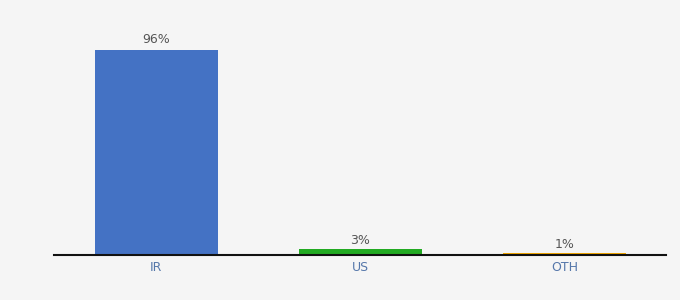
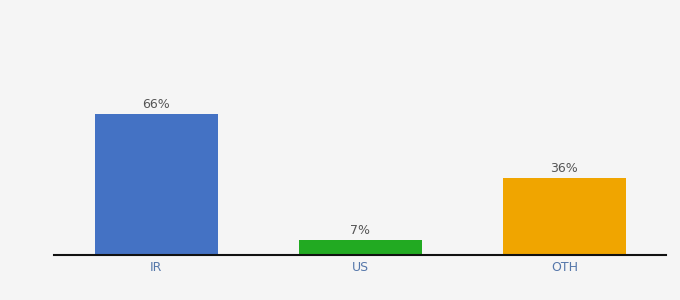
IR: 96% -> 66%
US: 3% -> 7%
OTH: 1% -> 36%
